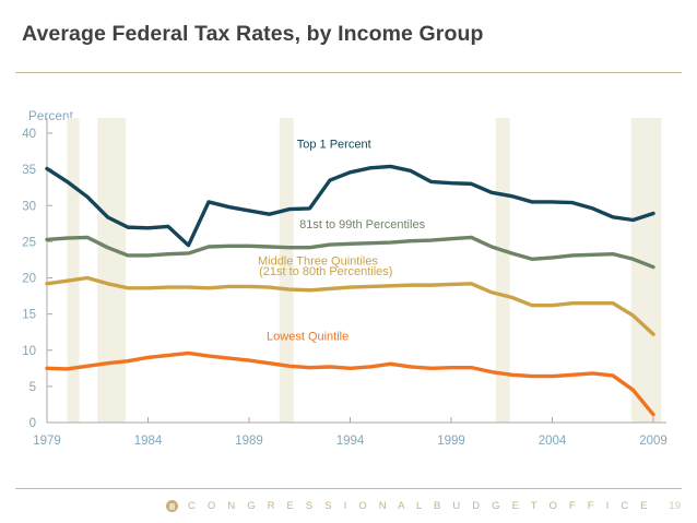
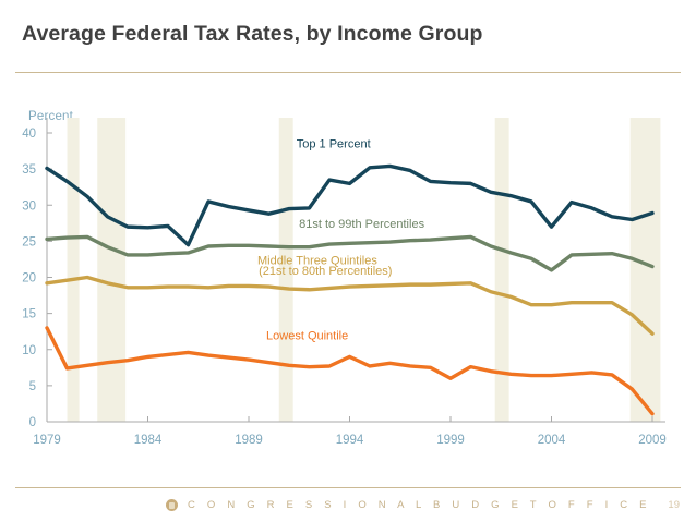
Lowest Quintile/1979: 8 -> 13
Top 1 Percent/1994: 35 -> 33
Lowest Quintile/1994: 8 -> 9
Lowest Quintile/1999: 8 -> 6
Top 1 Percent/2004: 30 -> 27
81st to 99th Percentiles/2004: 23 -> 21
